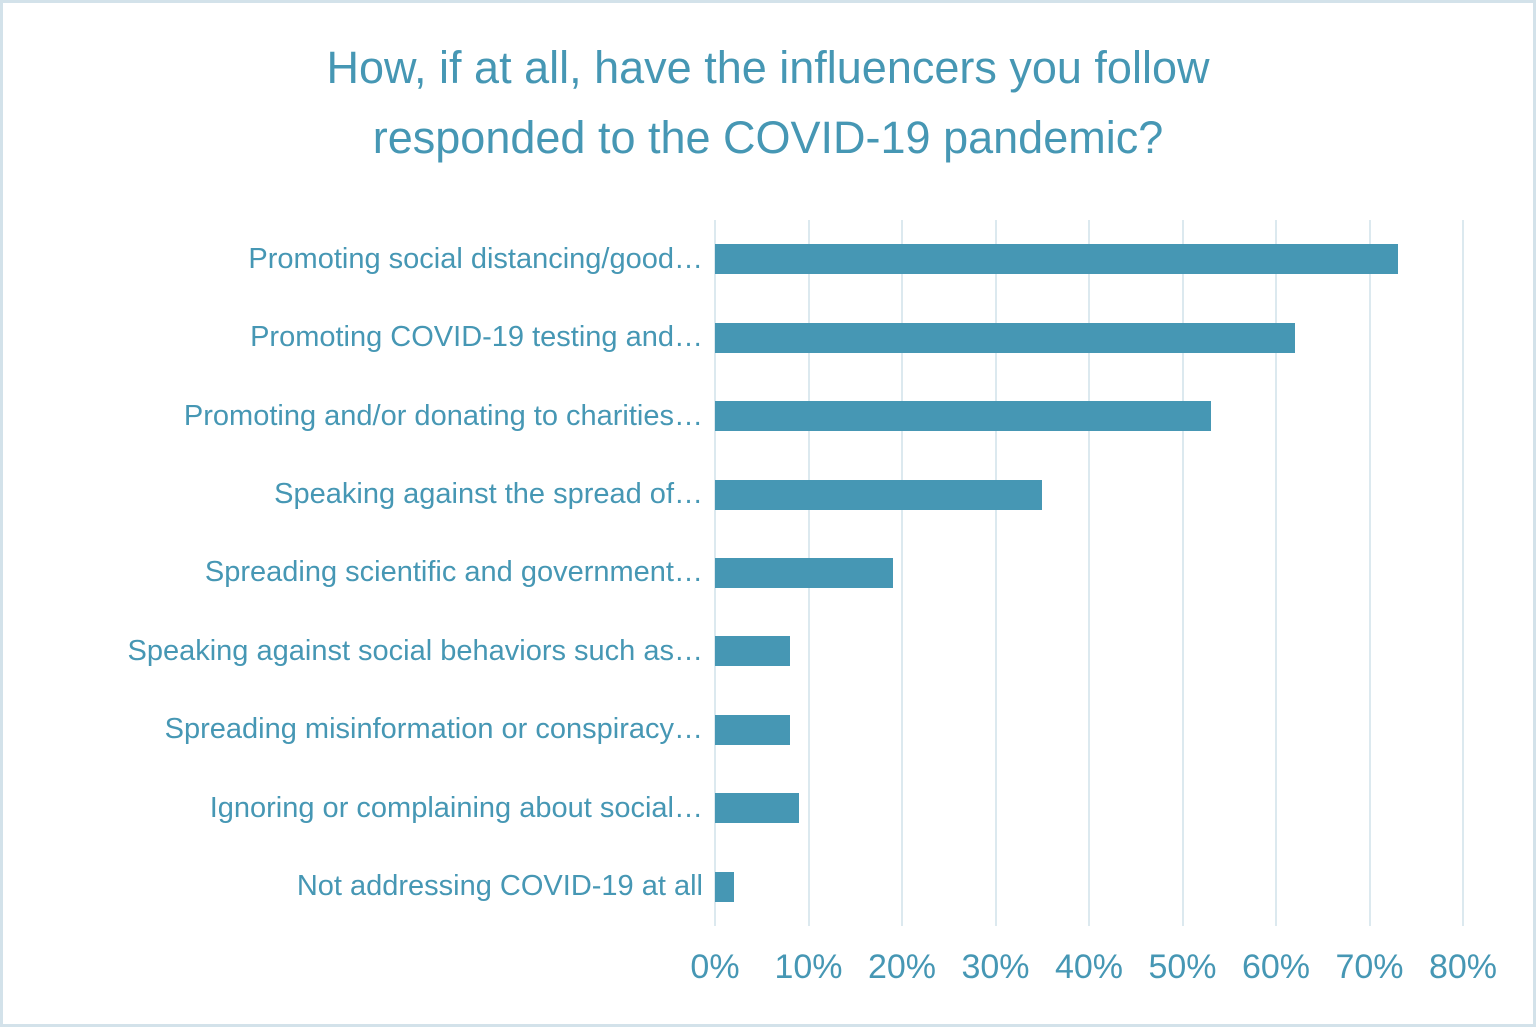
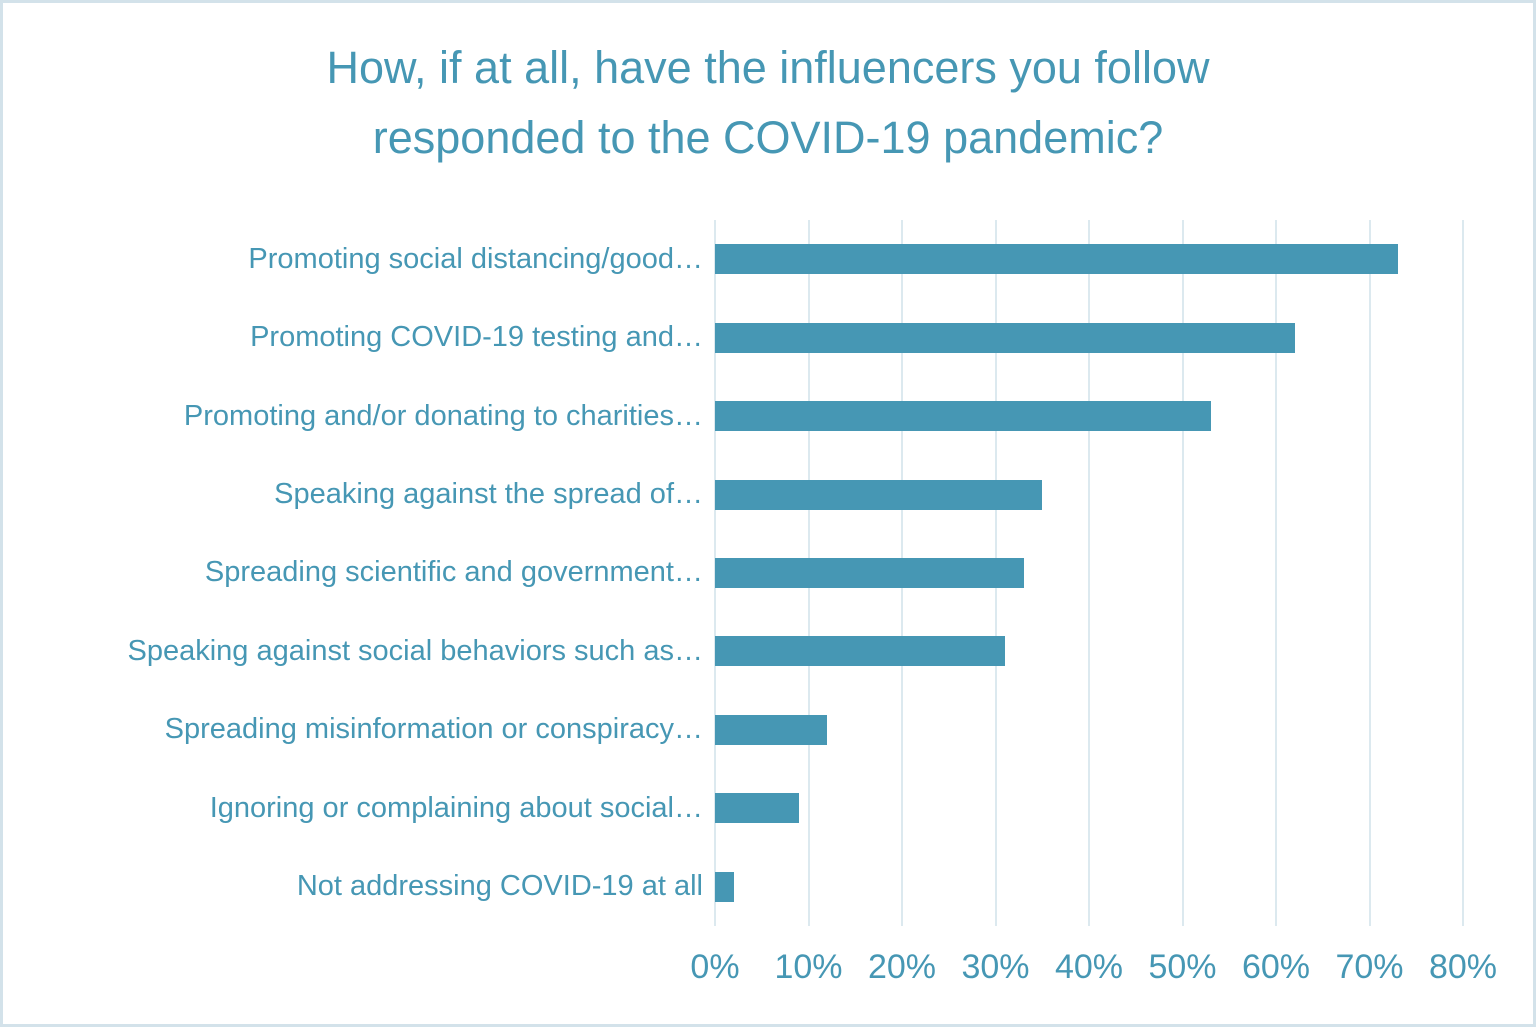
Spreading scientific and government…: 19% -> 33%
Speaking against social behaviors such as…: 8% -> 31%
Spreading misinformation or conspiracy…: 8% -> 12%
